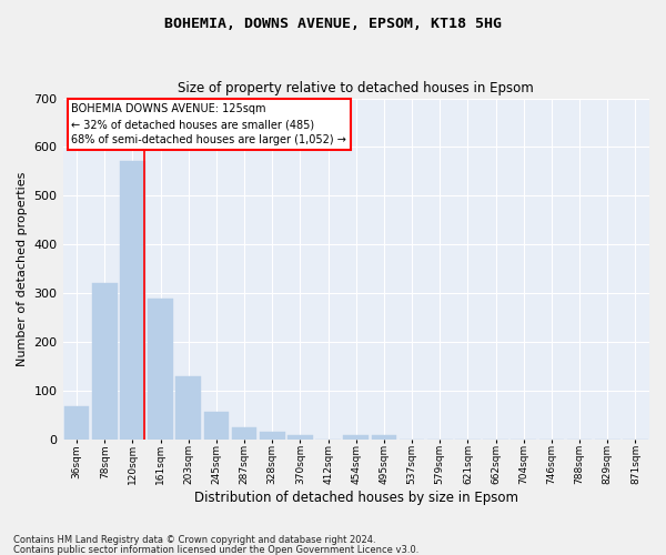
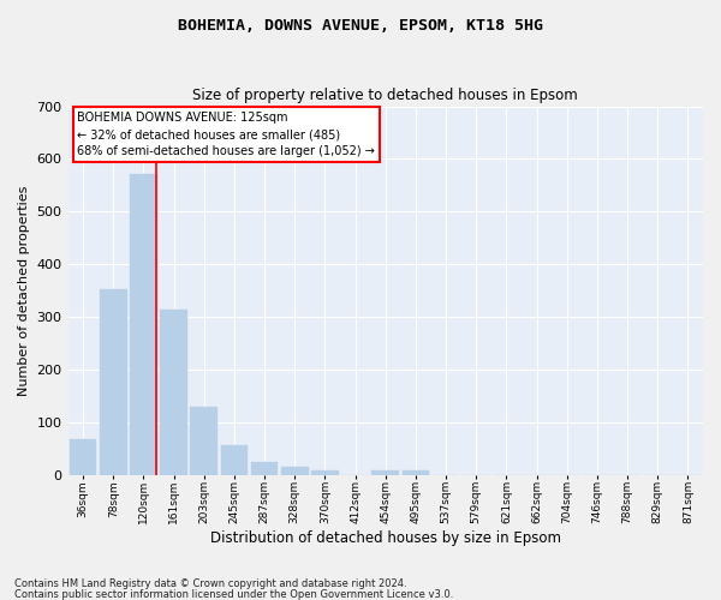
78sqm: 320 -> 352
161sqm: 290 -> 314
